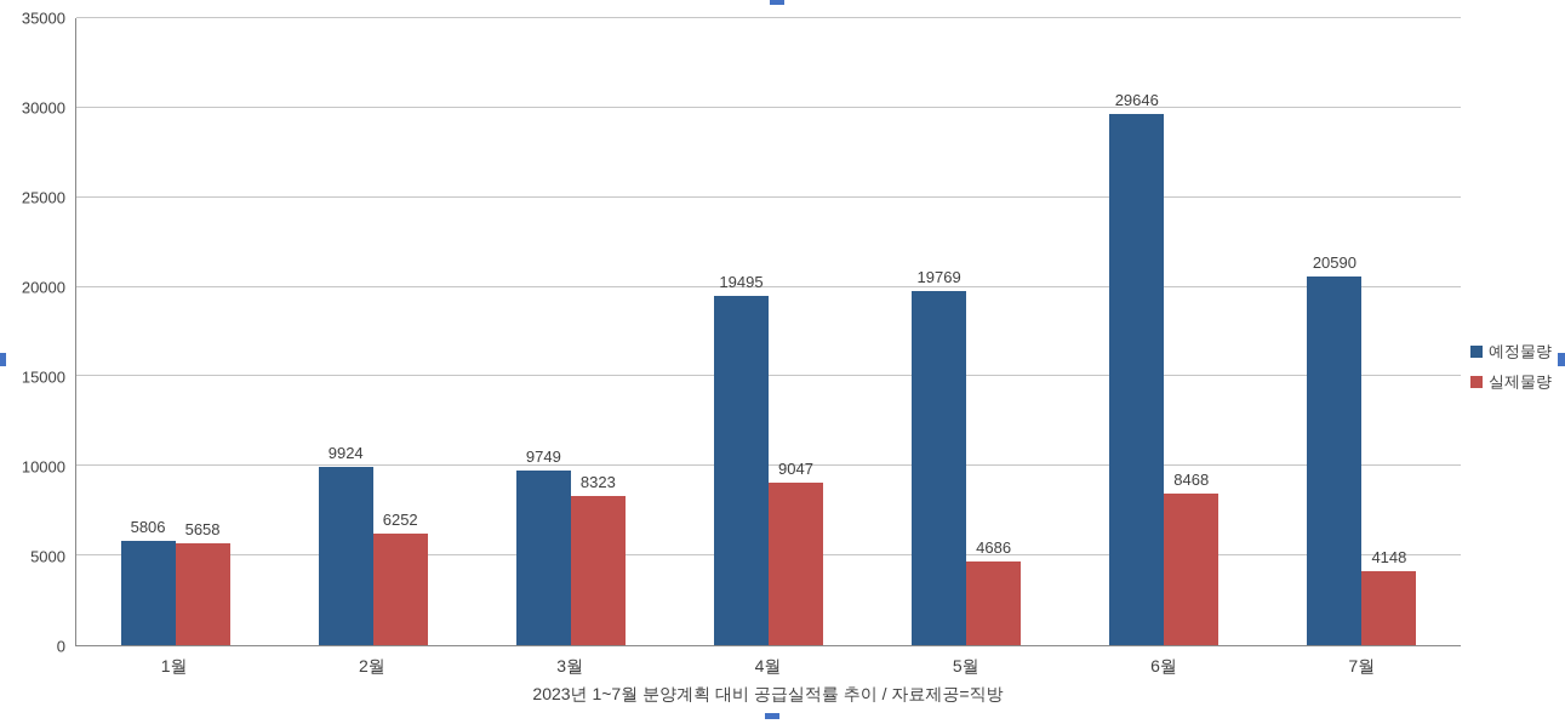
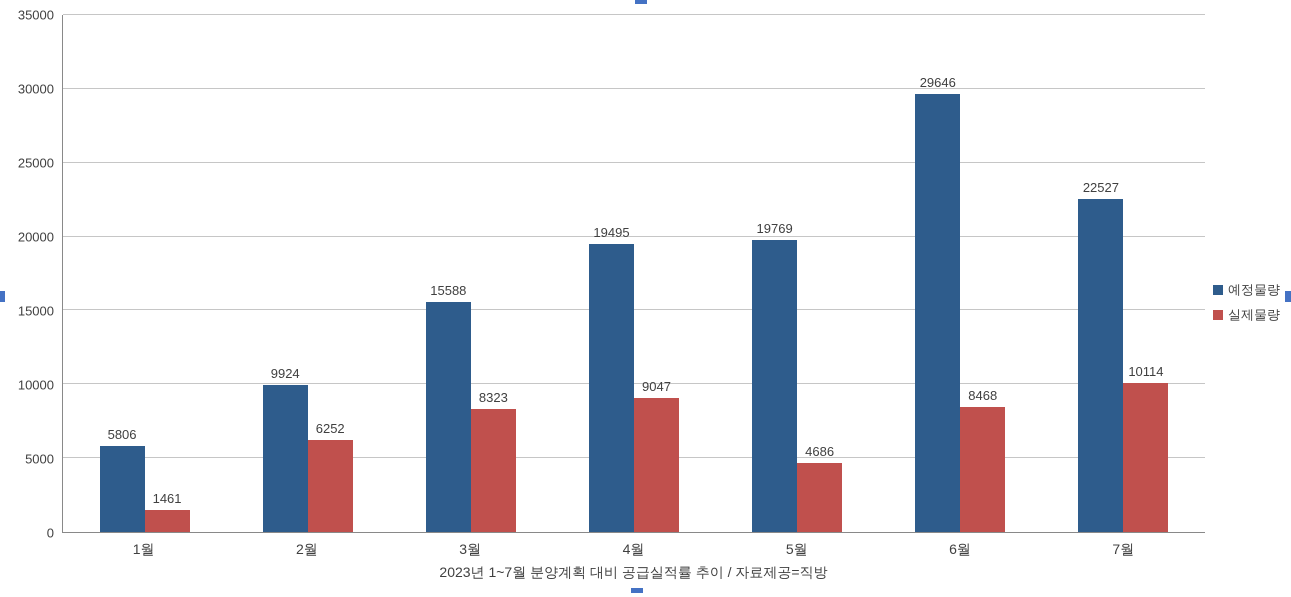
실제물량/1월: 5658 -> 1461
예정물량/3월: 9749 -> 15588
예정물량/7월: 20590 -> 22527
실제물량/7월: 4148 -> 10114
